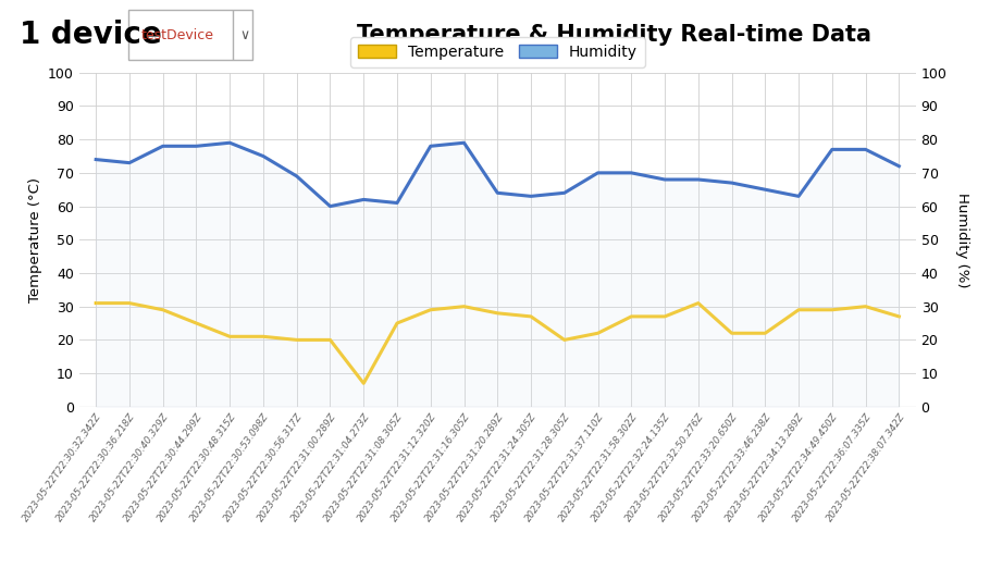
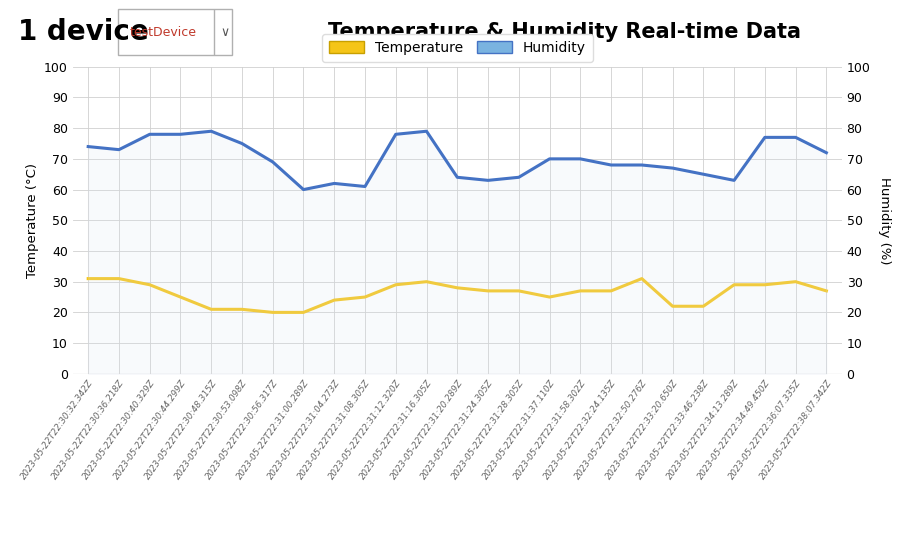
Temperature/2023-05-22T22:31:04.273Z: 7 -> 24
Temperature/2023-05-22T22:31:28.305Z: 20 -> 27
Temperature/2023-05-22T22:31:37.110Z: 22 -> 25
